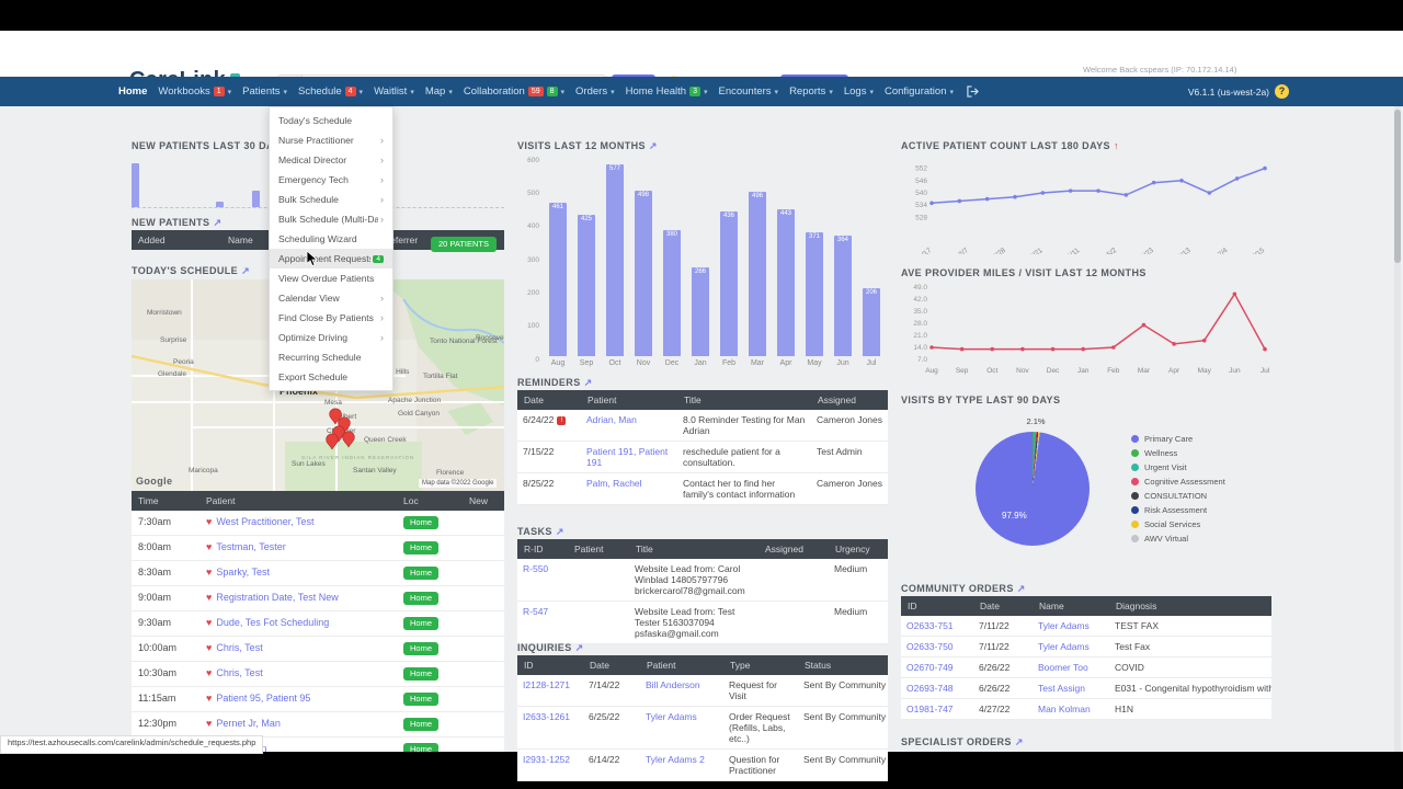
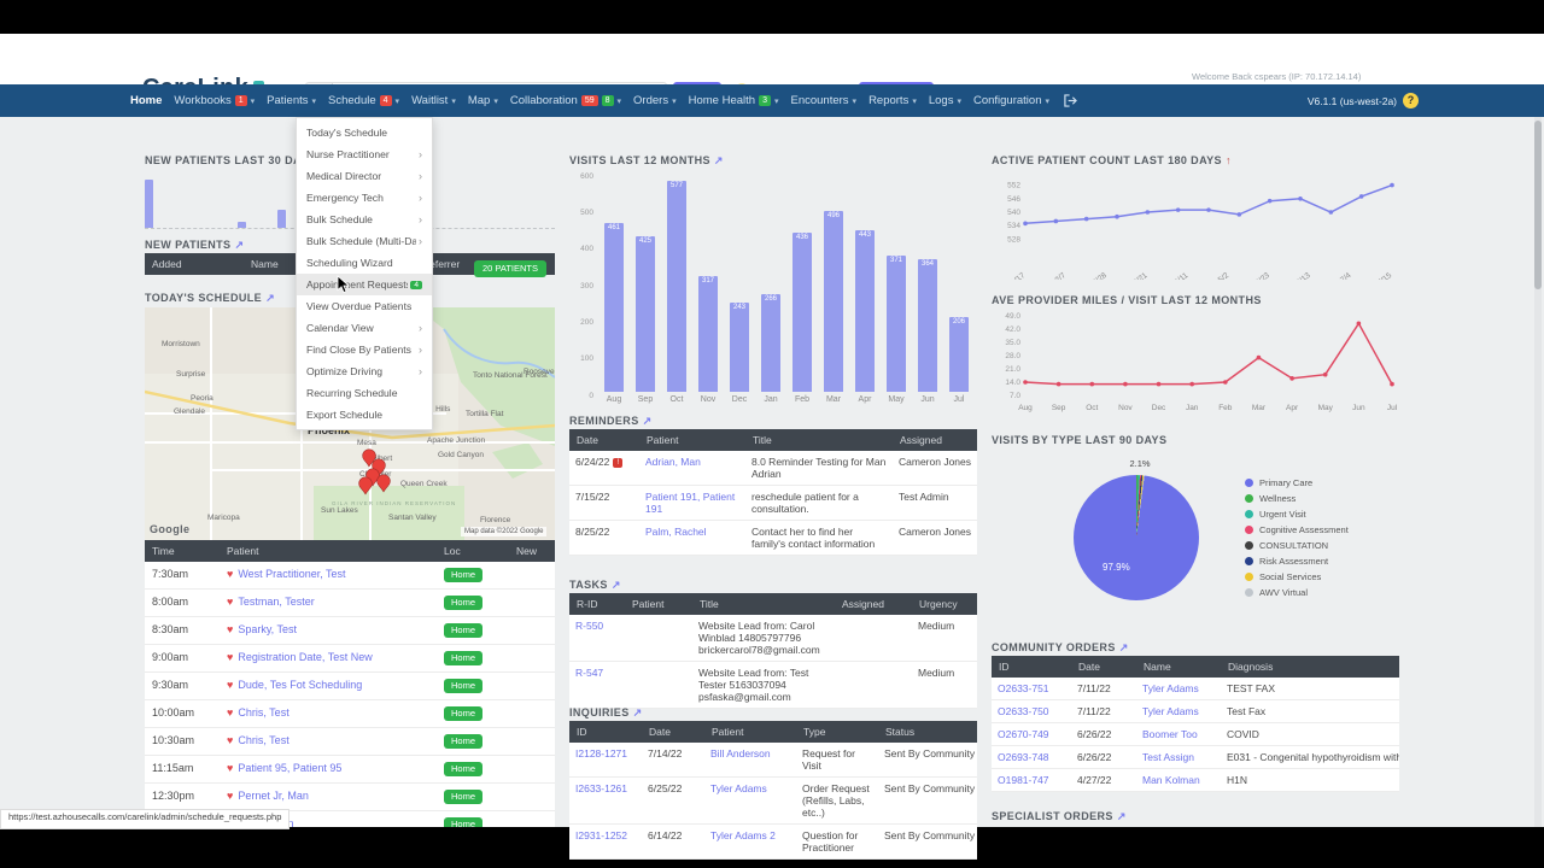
VISITS LAST 12 MONTHS/Nov: 498 -> 317
VISITS LAST 12 MONTHS/Dec: 380 -> 243
